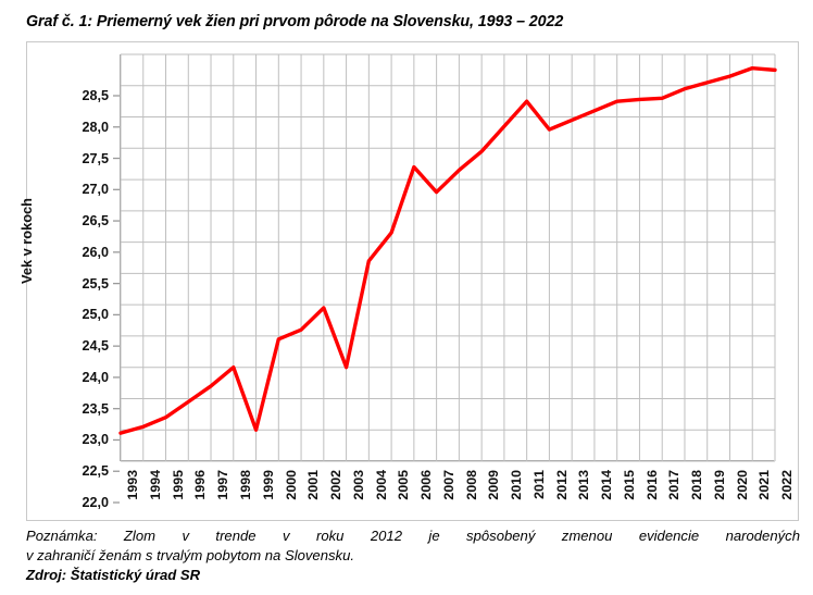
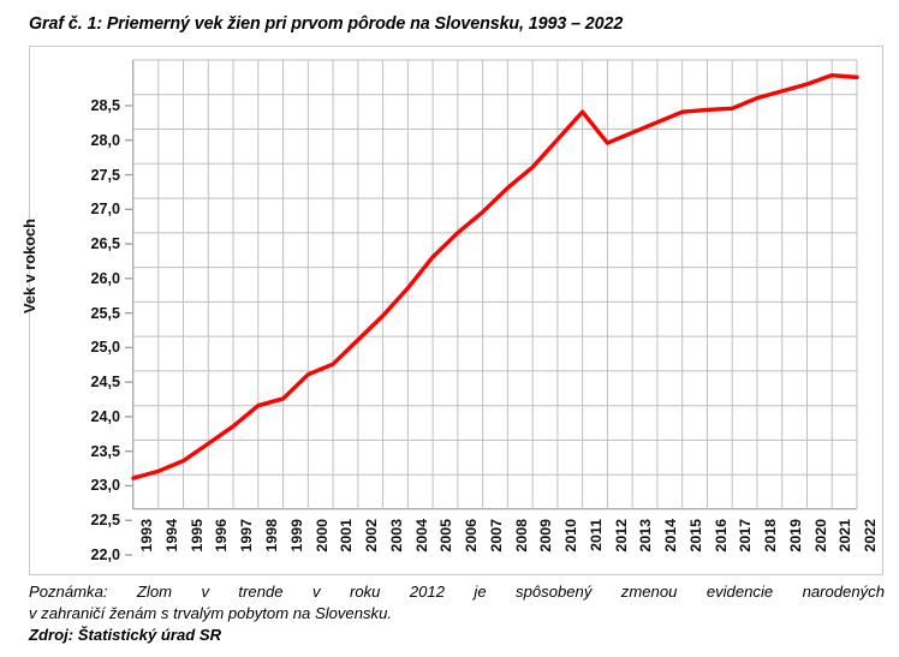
1999: 22,5 -> 23,6
2003: 23,5 -> 24,8
2006: 26,7 -> 26,0
